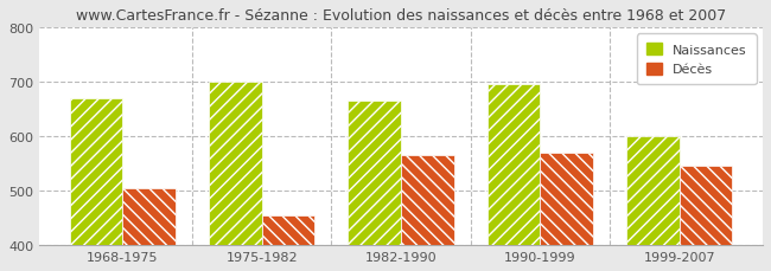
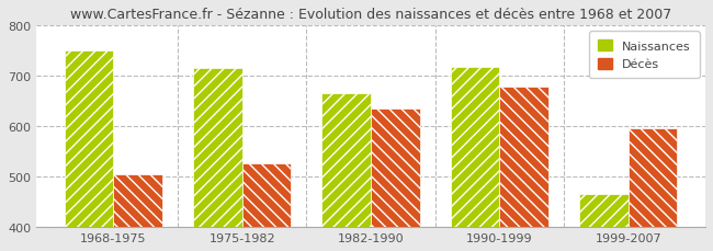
Naissances/1968-1975: 670 -> 750
Naissances/1975-1982: 700 -> 716
Décès/1975-1982: 455 -> 526
Décès/1982-1990: 565 -> 635
Naissances/1990-1999: 695 -> 718
Décès/1990-1999: 570 -> 679
Naissances/1999-2007: 600 -> 466
Décès/1999-2007: 545 -> 595
